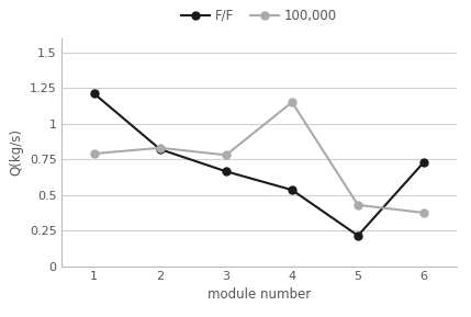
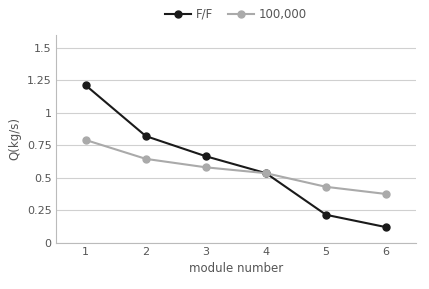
100,000/2: 0.83 -> 0.65
100,000/3: 0.78 -> 0.58
100,000/4: 1.15 -> 0.54
F/F/6: 0.73 -> 0.12
